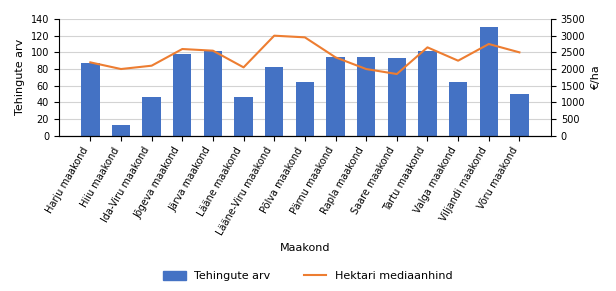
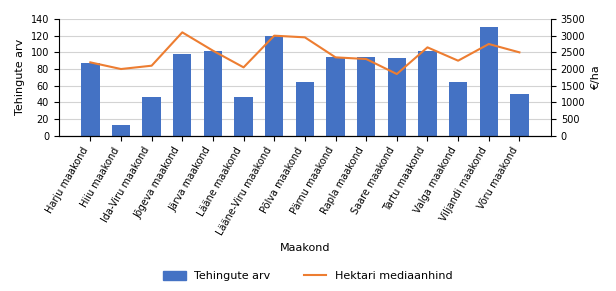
Hektari mediaanhind/Jõgeva maakond: 2600 -> 3100
Tehingute arv/Lääne-Viru maakond: 82 -> 120
Hektari mediaanhind/Rapla maakond: 2000 -> 2300
